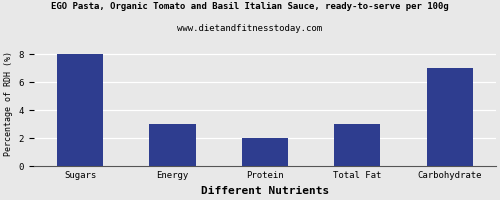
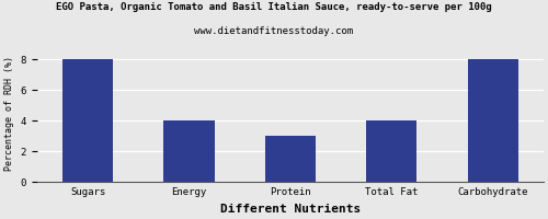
Energy: 3 -> 4
Protein: 2 -> 3
Total Fat: 3 -> 4
Carbohydrate: 7 -> 8
